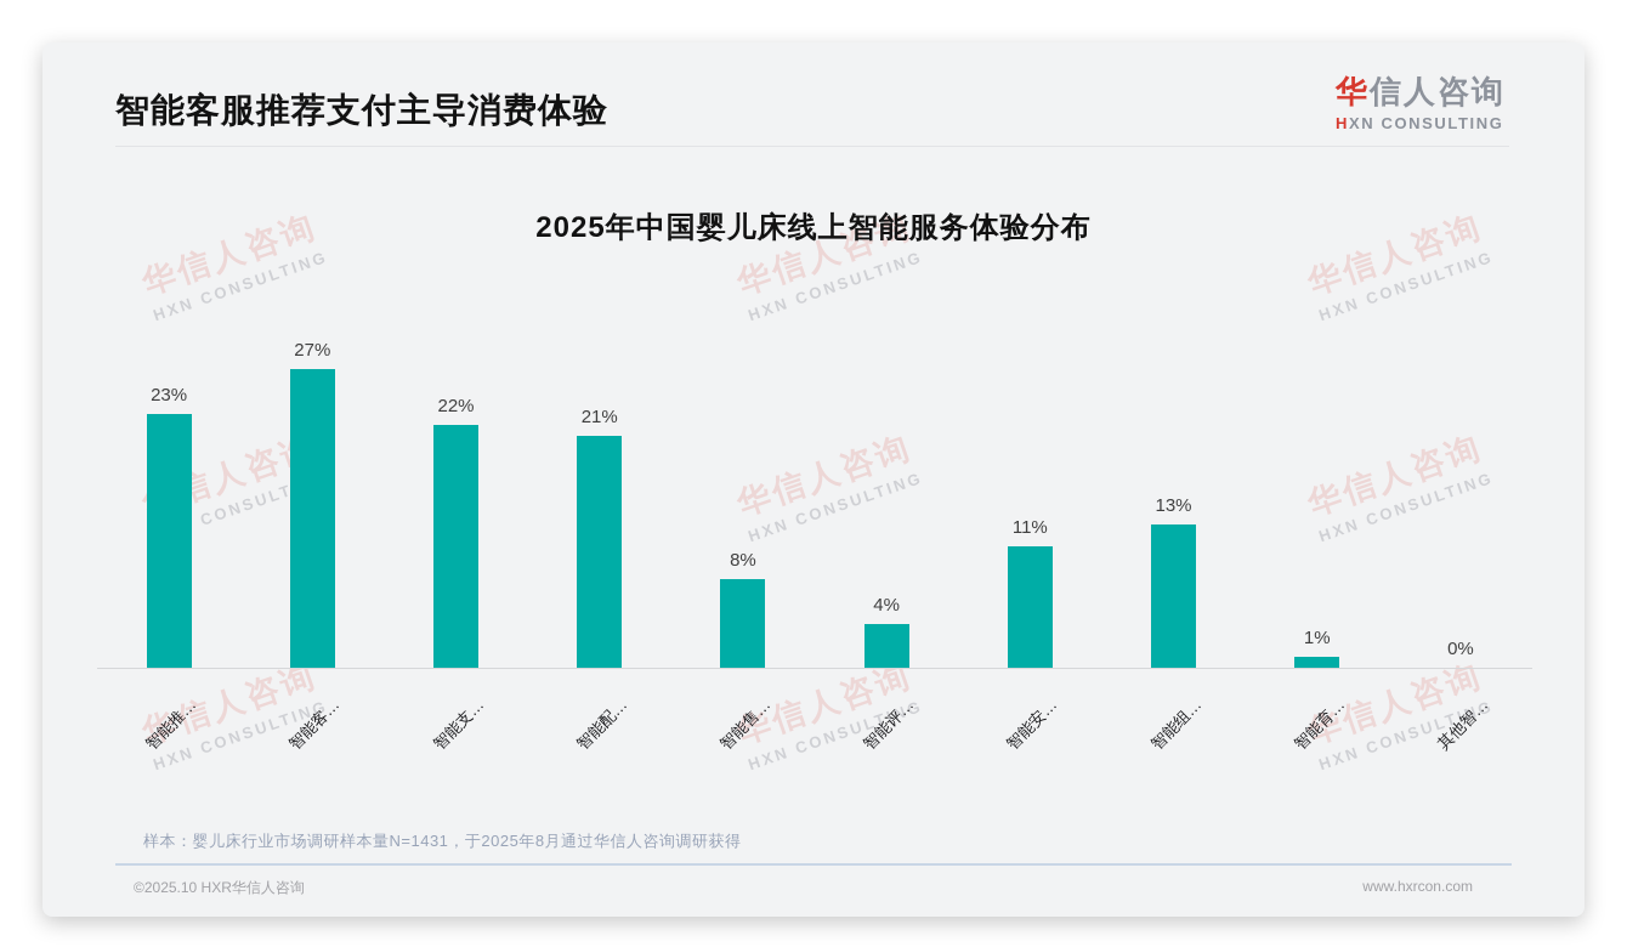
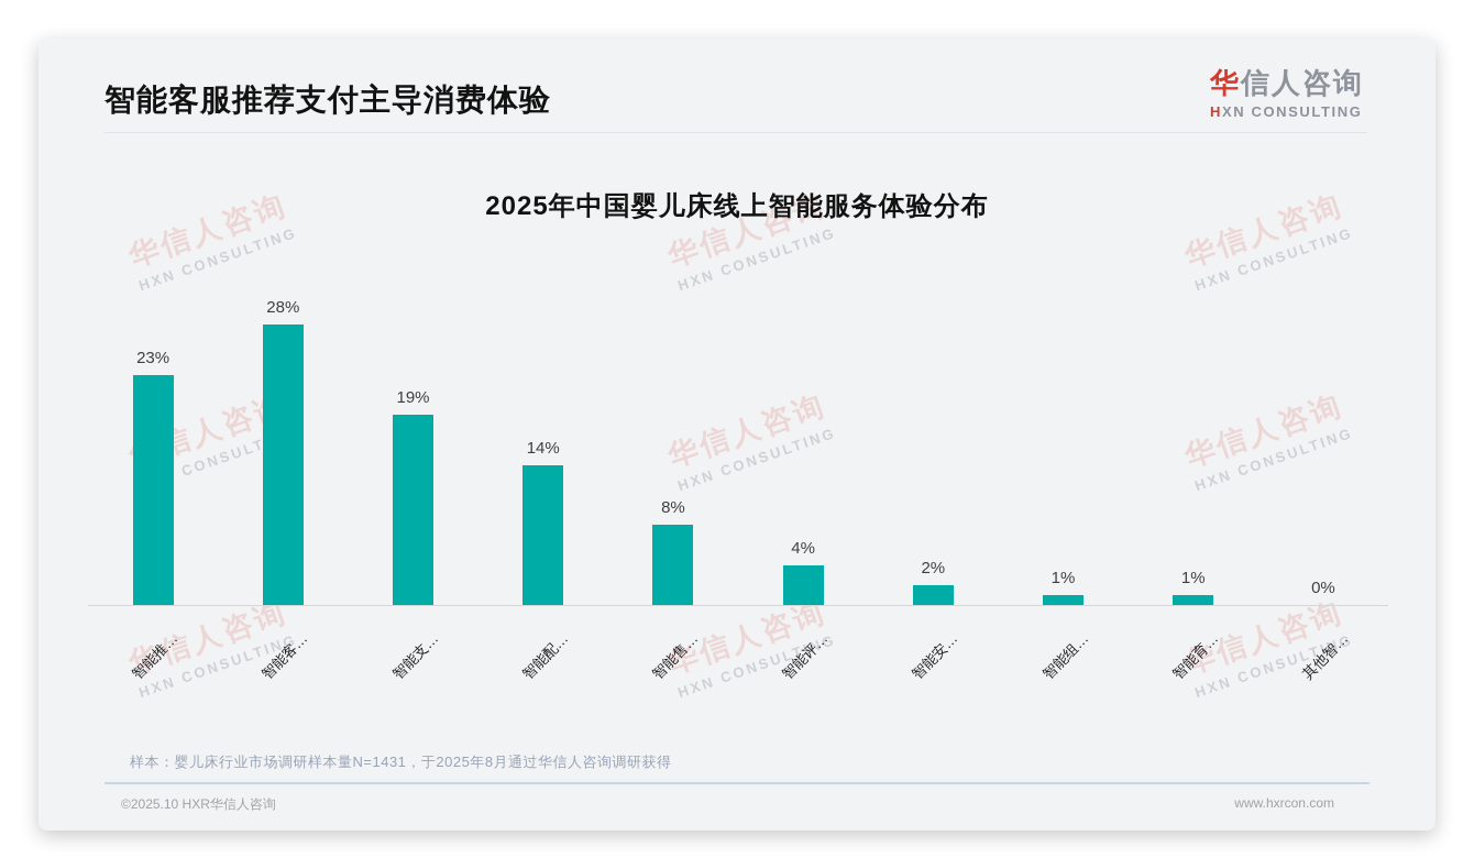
智能客…: 27% -> 28%
智能支…: 22% -> 19%
智能配…: 21% -> 14%
智能安…: 11% -> 2%
智能组…: 13% -> 1%
